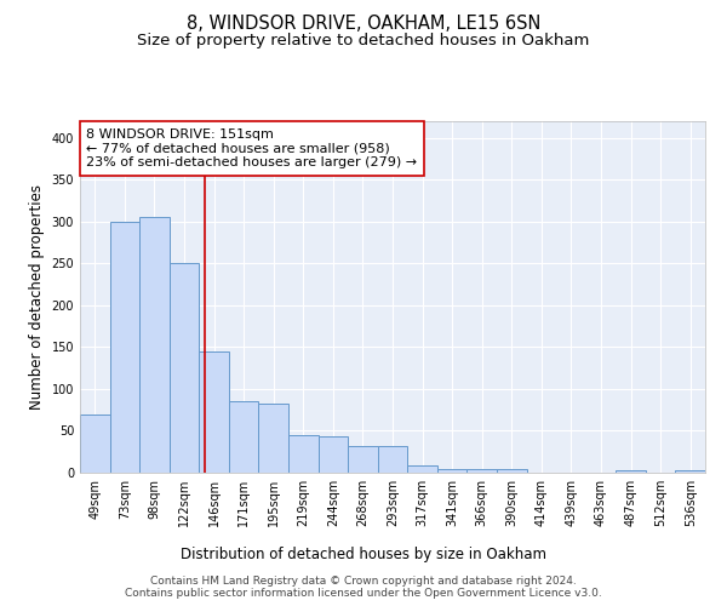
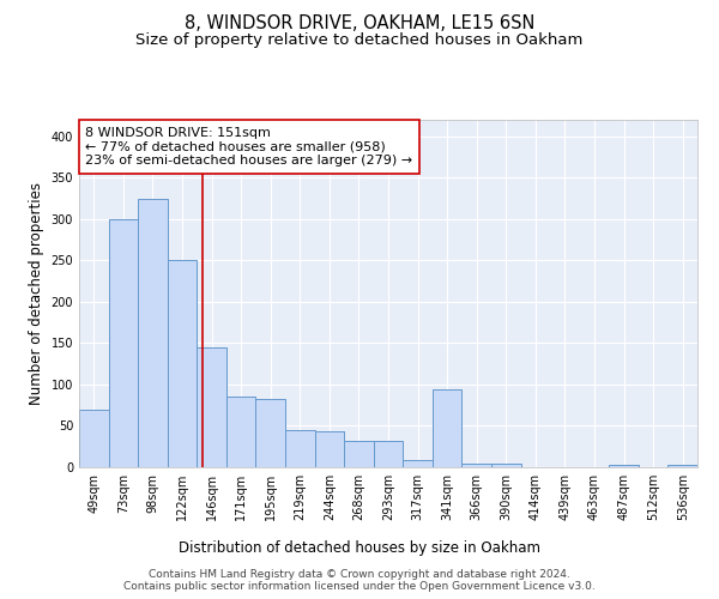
98sqm: 305 -> 324
341sqm: 5 -> 94
